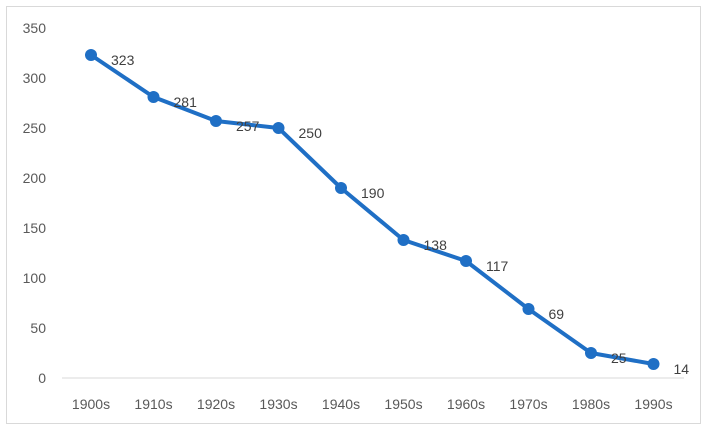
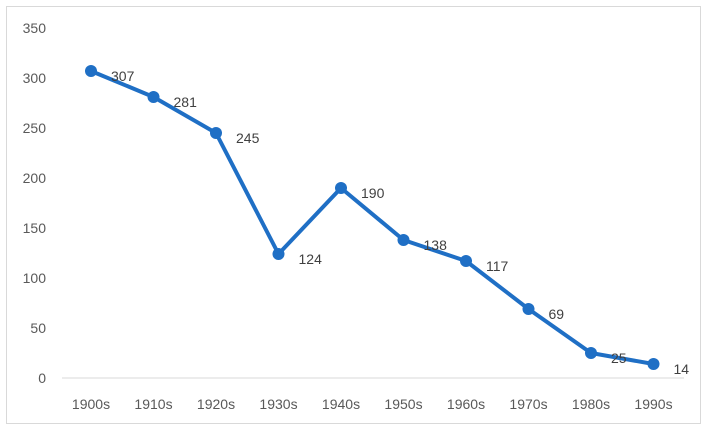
1900s: 323 -> 307
1920s: 257 -> 245
1930s: 250 -> 124
